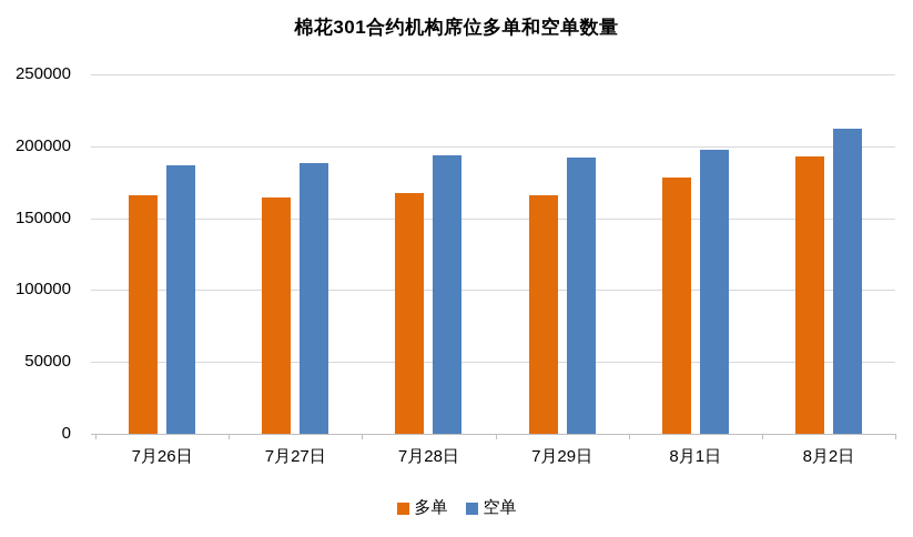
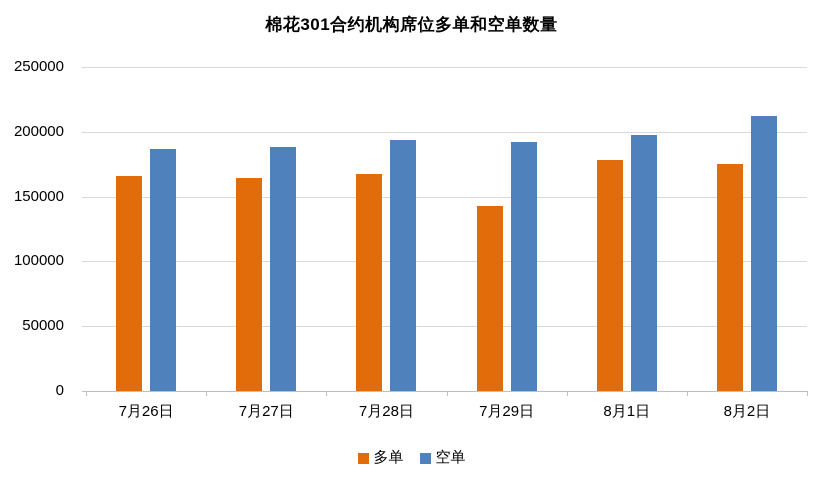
多单/7月29日: 166000 -> 143000
多单/8月2日: 193000 -> 175000
